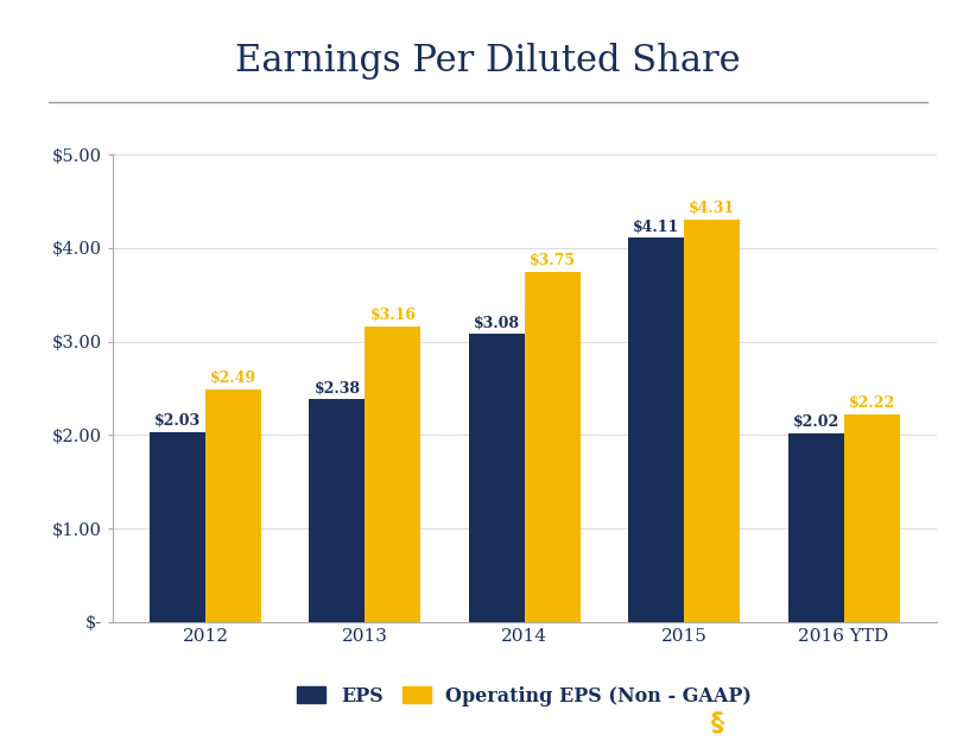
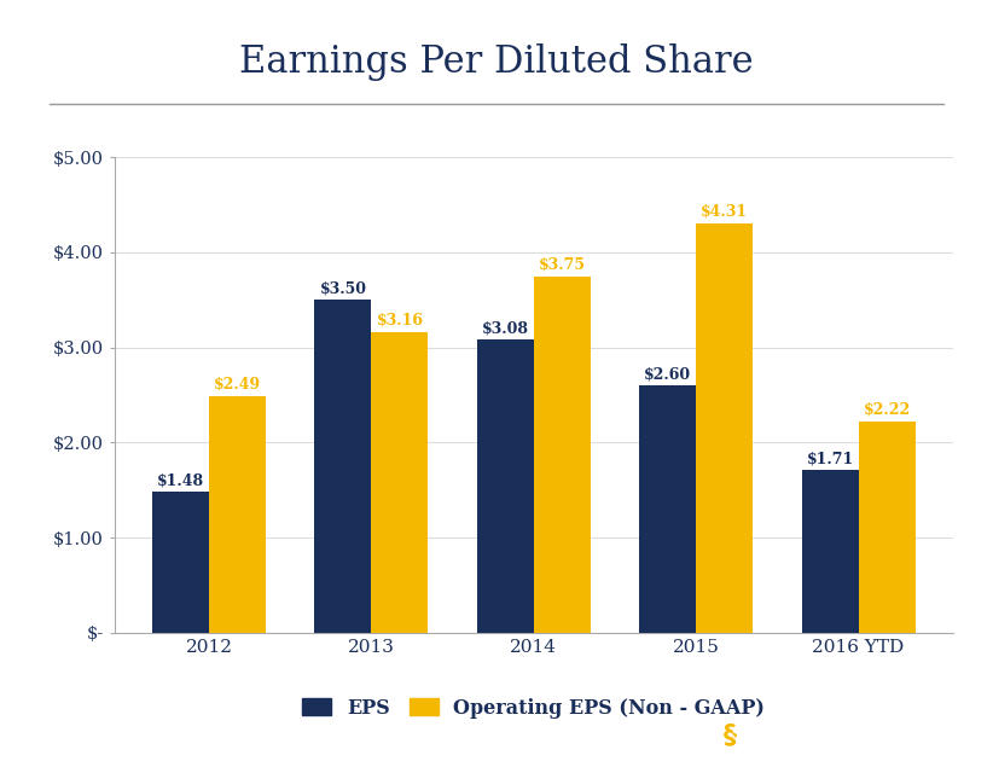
EPS/2012: $2.03 -> $1.48
EPS/2013: $2.38 -> $3.50
EPS/2015: $4.11 -> $2.60
EPS/2016 YTD: $2.02 -> $1.71
